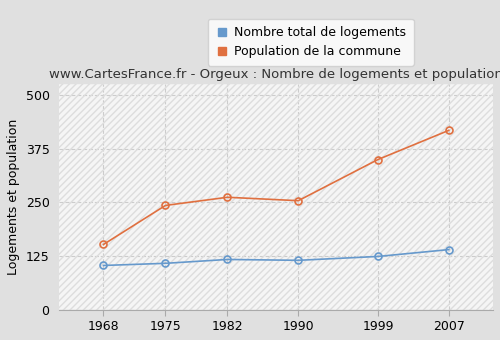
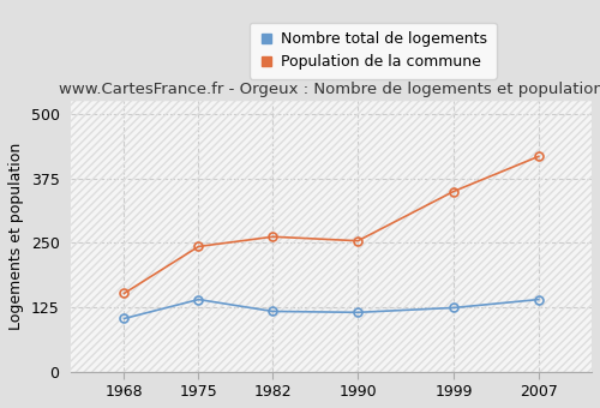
Nombre total de logements/1975: 108 -> 140
